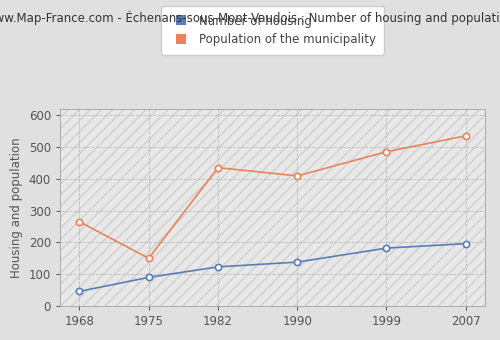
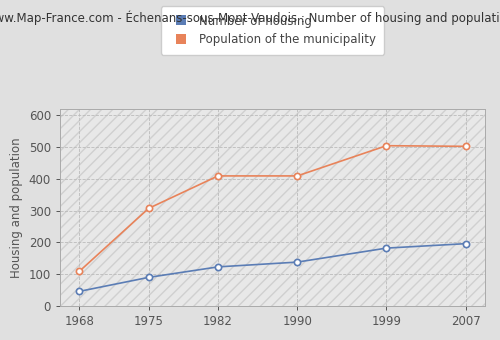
Population of the municipality/1968: 265 -> 109
Population of the municipality/1975: 150 -> 307
Population of the municipality/1982: 435 -> 409
Population of the municipality/1999: 485 -> 504
Population of the municipality/2007: 535 -> 502
